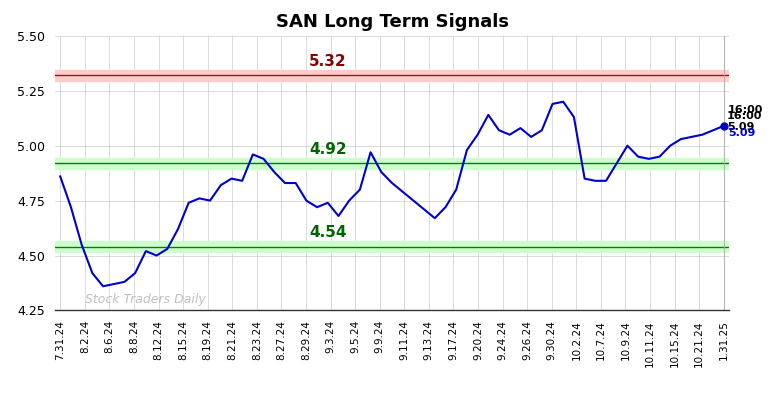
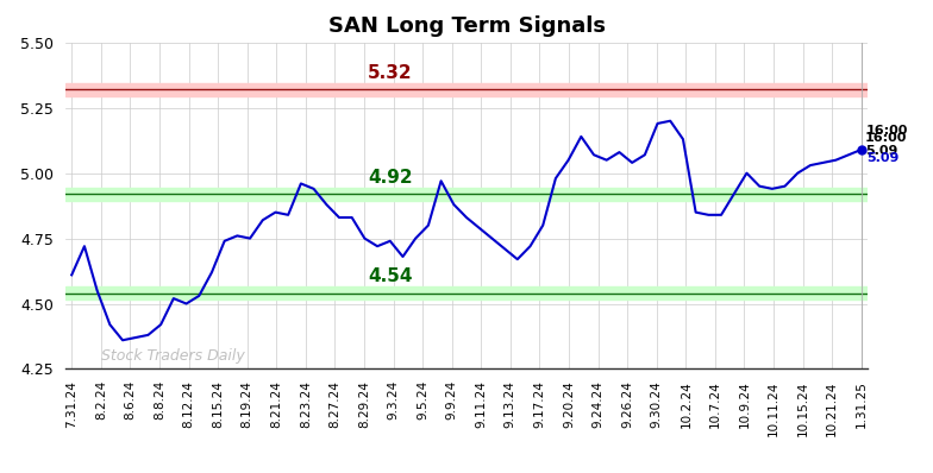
7.31.24: 4.86 -> 4.61
